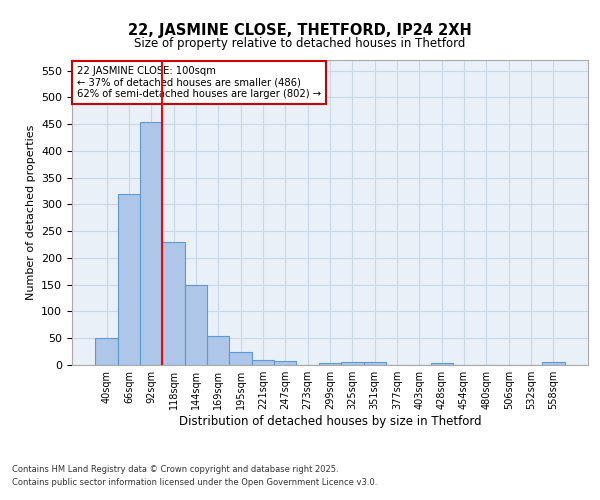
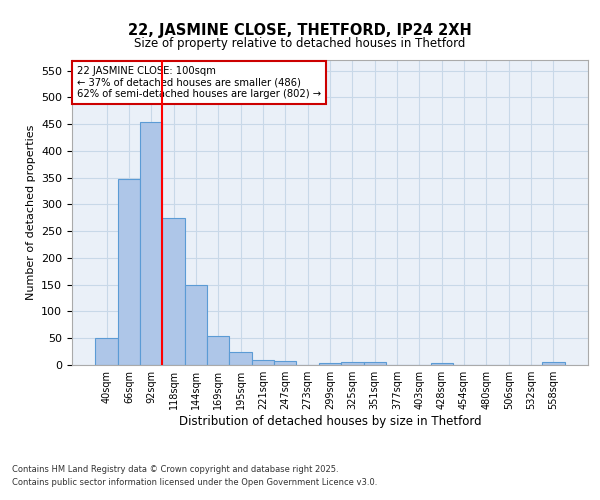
66sqm: 320 -> 348
118sqm: 230 -> 274
